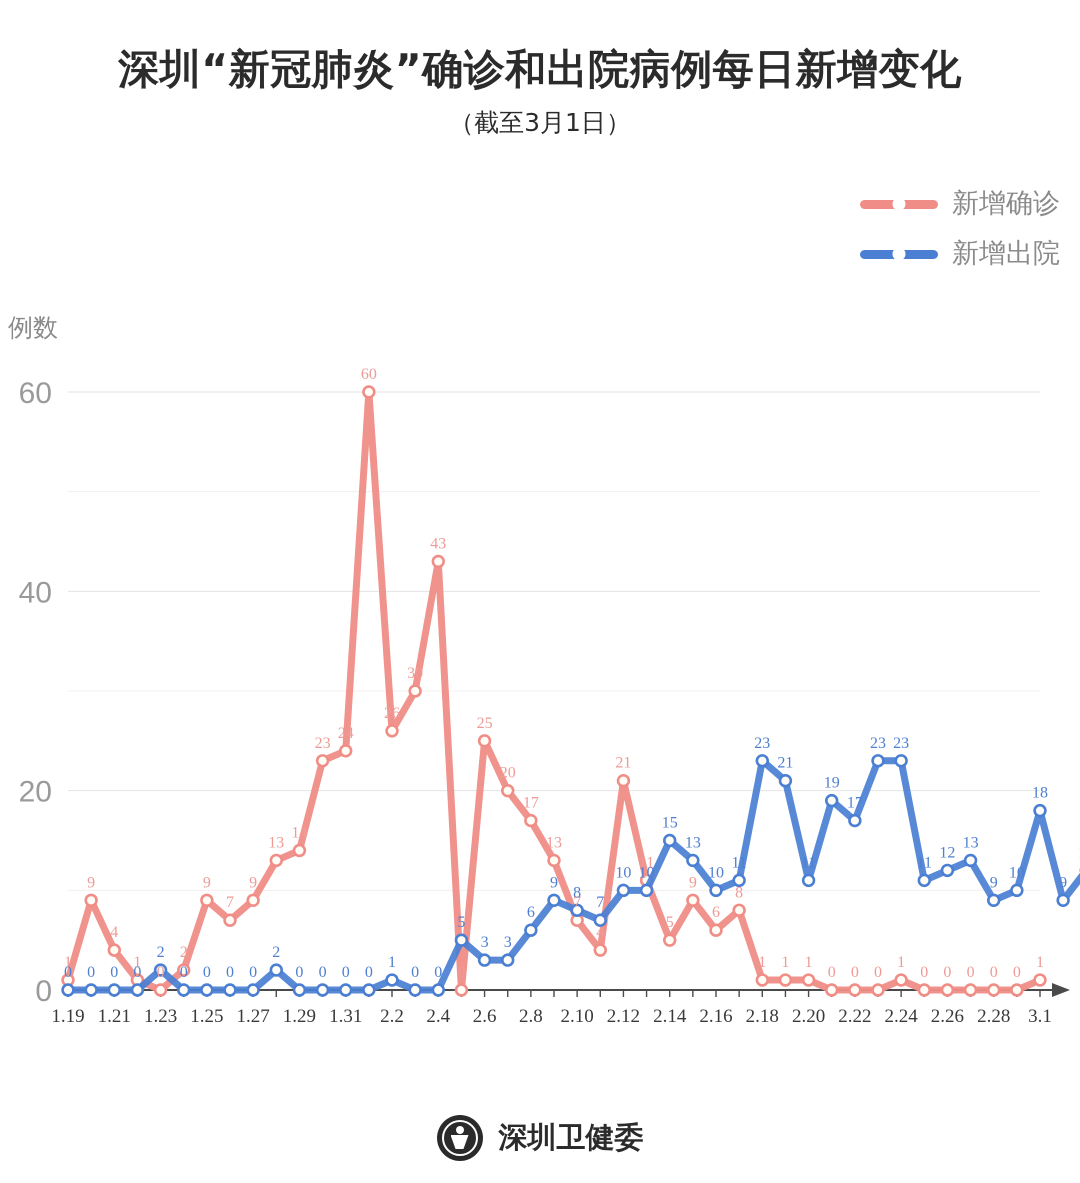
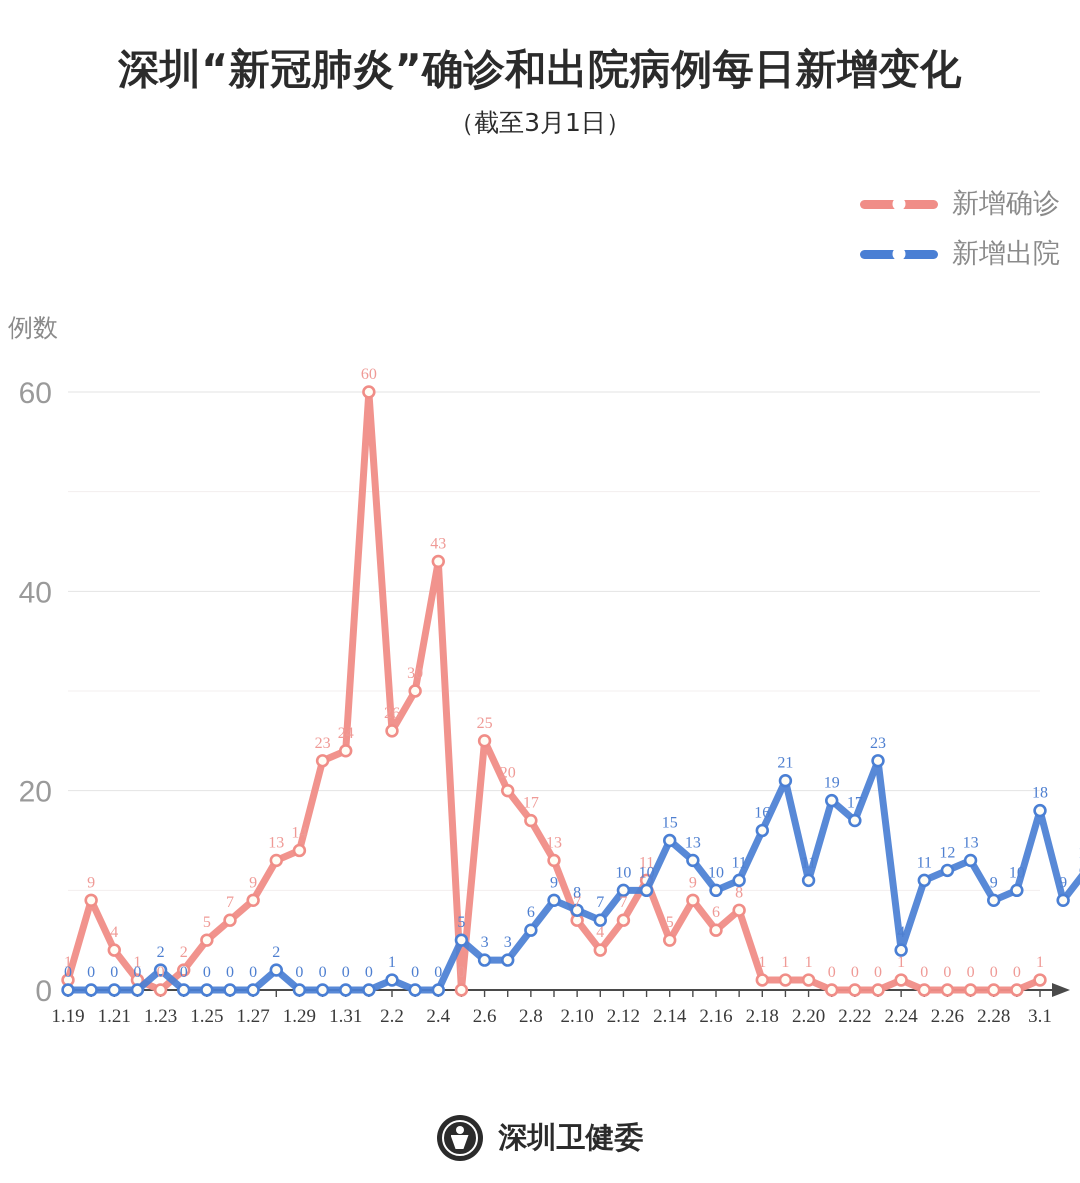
新增确诊/1.25: 9 -> 5
新增确诊/2.12: 21 -> 7
新增出院/2.18: 23 -> 16
新增出院/2.24: 23 -> 4
